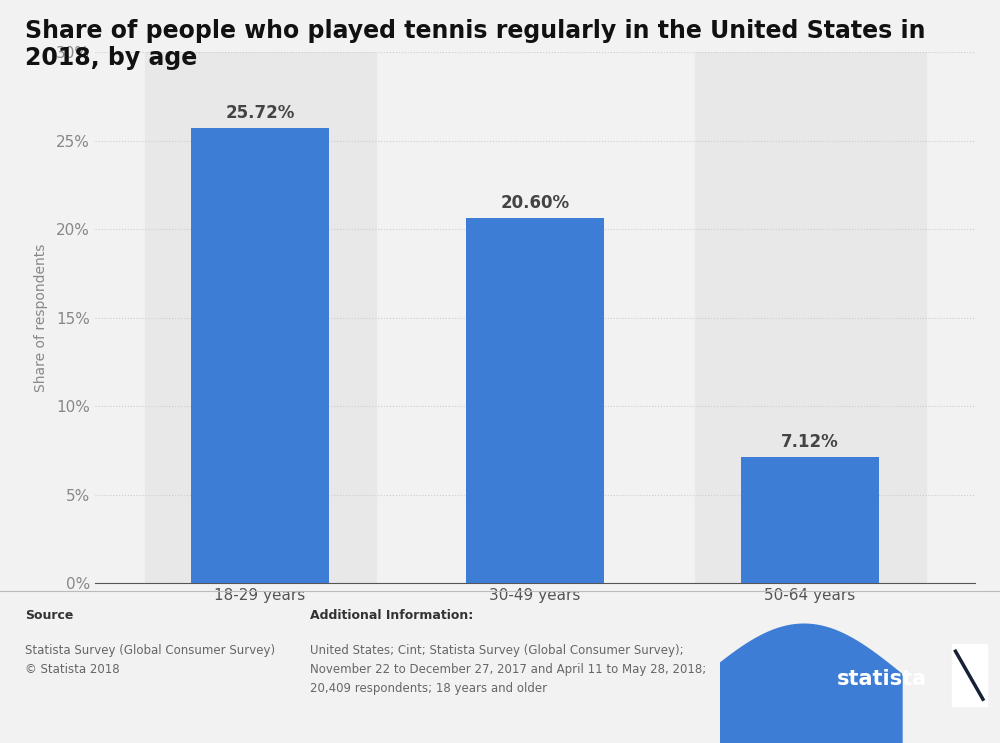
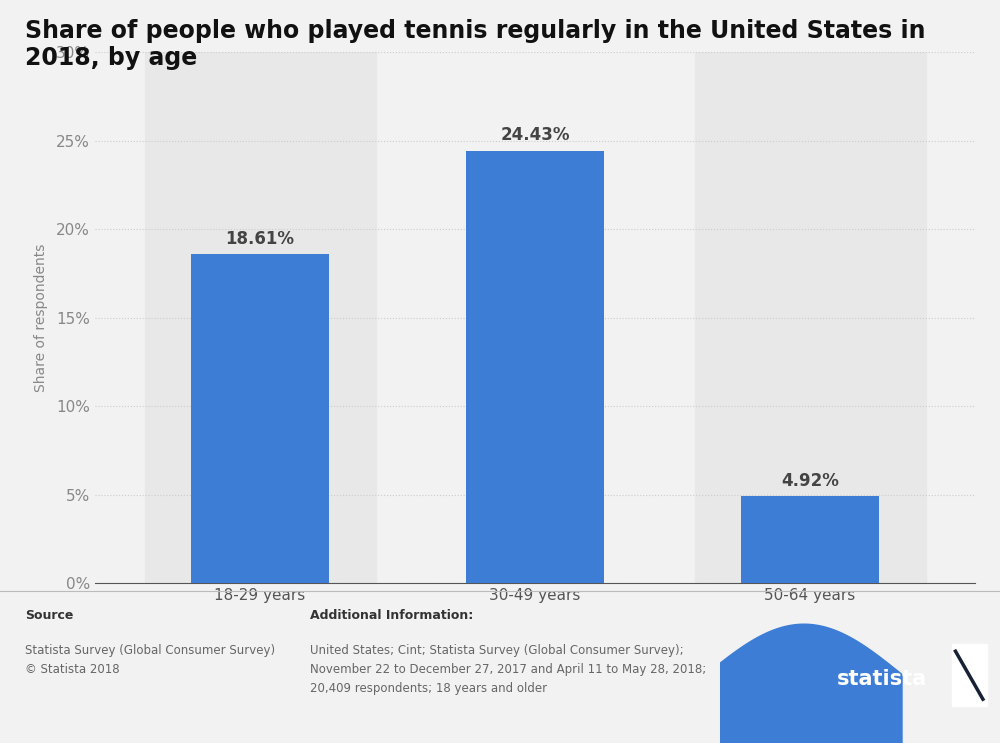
18-29 years: 25.72% -> 18.61%
30-49 years: 20.60% -> 24.43%
50-64 years: 7.12% -> 4.92%
